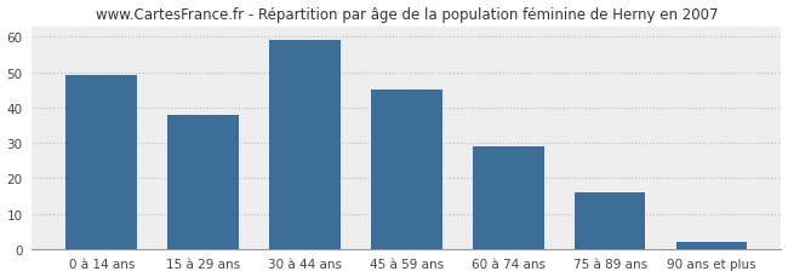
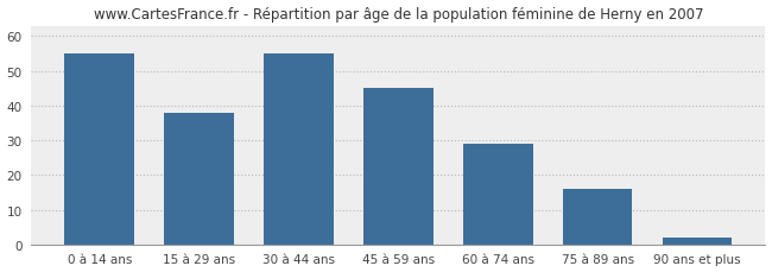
0 à 14 ans: 49 -> 55
30 à 44 ans: 59 -> 55
